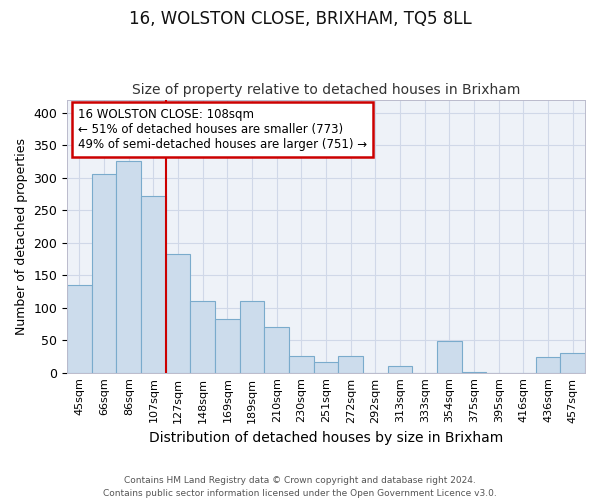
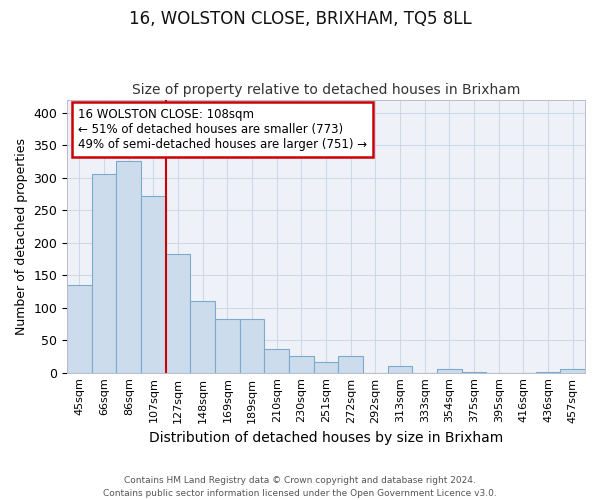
189sqm: 110 -> 83
210sqm: 70 -> 37
354sqm: 48 -> 5
436sqm: 24 -> 1
457sqm: 30 -> 5
